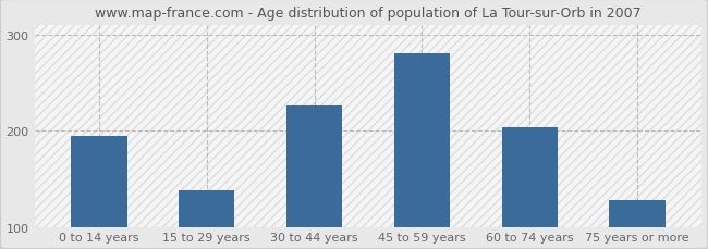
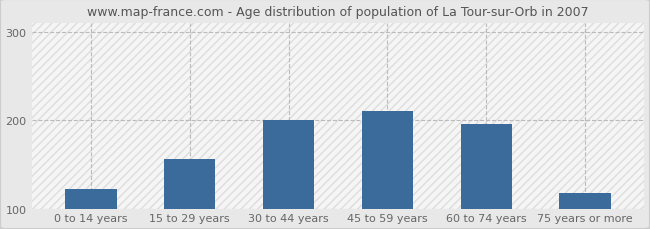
0 to 14 years: 194 -> 122
15 to 29 years: 138 -> 156
30 to 44 years: 226 -> 200
45 to 59 years: 281 -> 210
60 to 74 years: 204 -> 196
75 years or more: 128 -> 118
